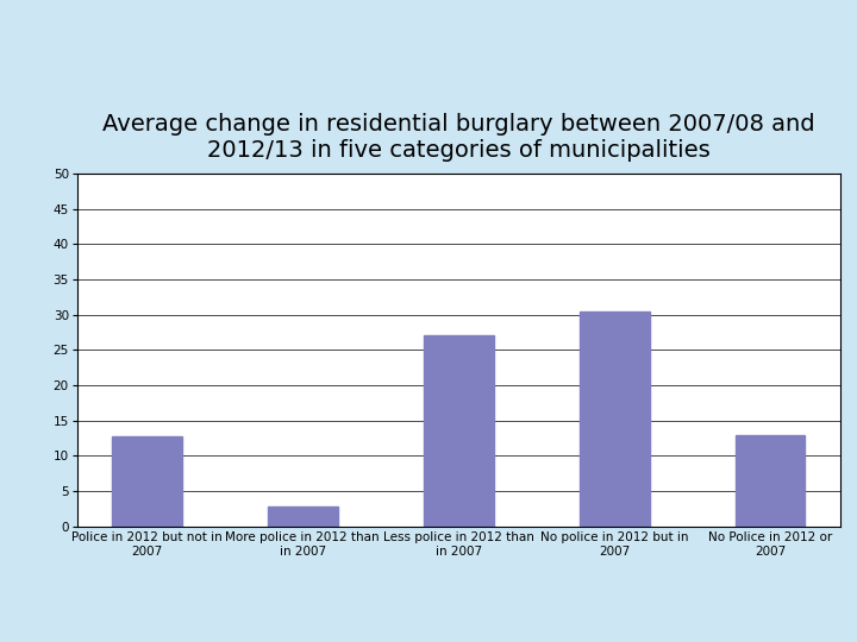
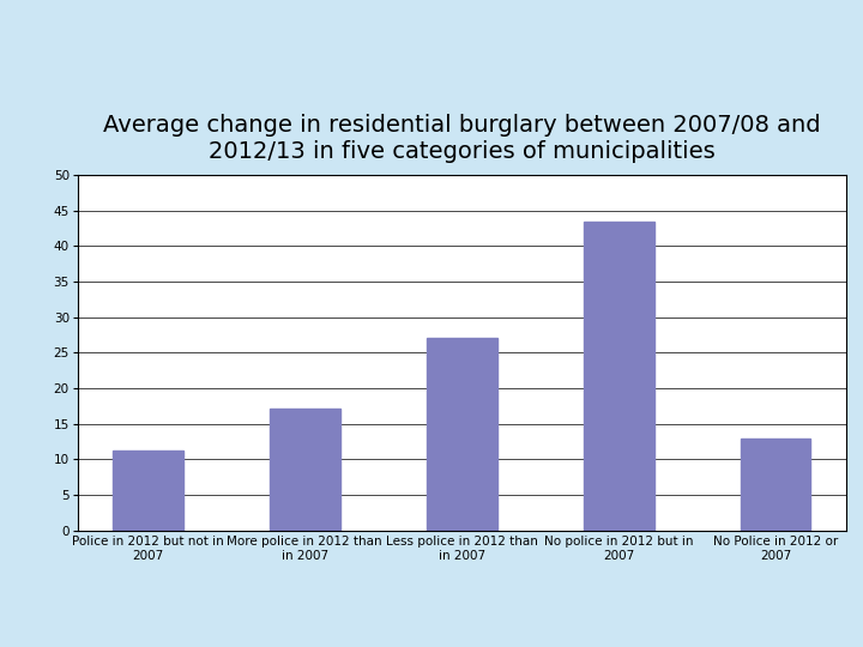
Police in 2012 but not in 2007: 12.8 -> 11.2
More police in 2012 than in 2007: 2.8 -> 17.1
No police in 2012 but in 2007: 30.4 -> 43.4
